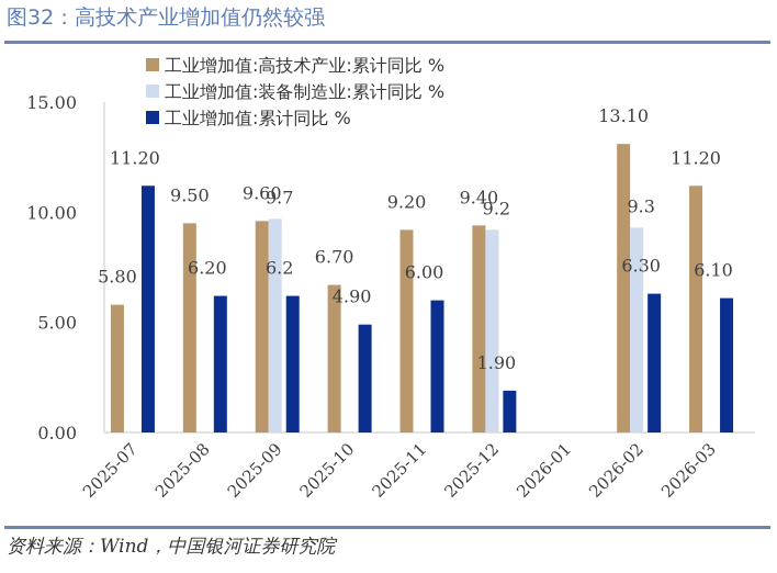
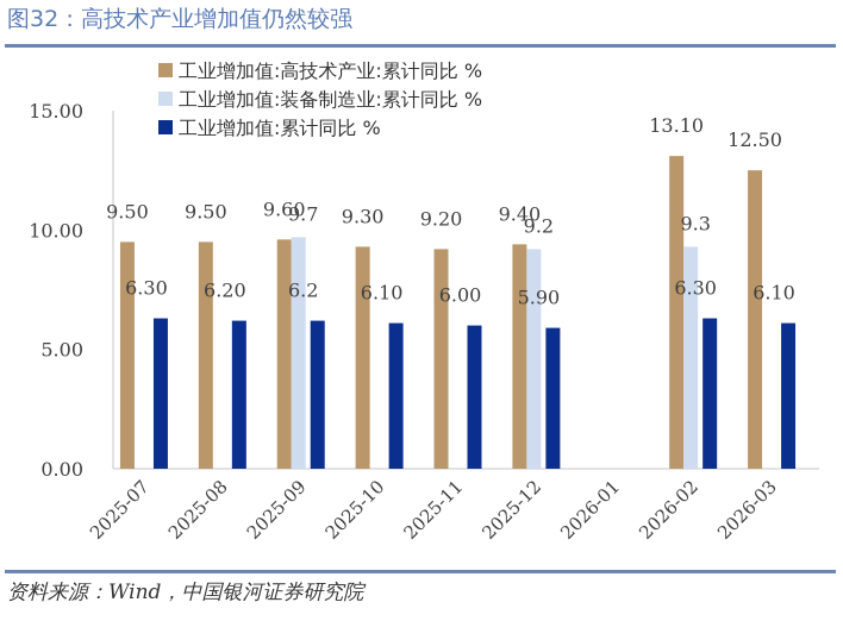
工业增加值:高技术产业:累计同比 %/2025-07: 5.80 -> 9.50
工业增加值:累计同比 %/2025-07: 11.20 -> 6.30
工业增加值:高技术产业:累计同比 %/2025-10: 6.70 -> 9.30
工业增加值:累计同比 %/2025-10: 4.90 -> 6.10
工业增加值:累计同比 %/2025-12: 1.90 -> 5.90
工业增加值:高技术产业:累计同比 %/2026-03: 11.20 -> 12.50
